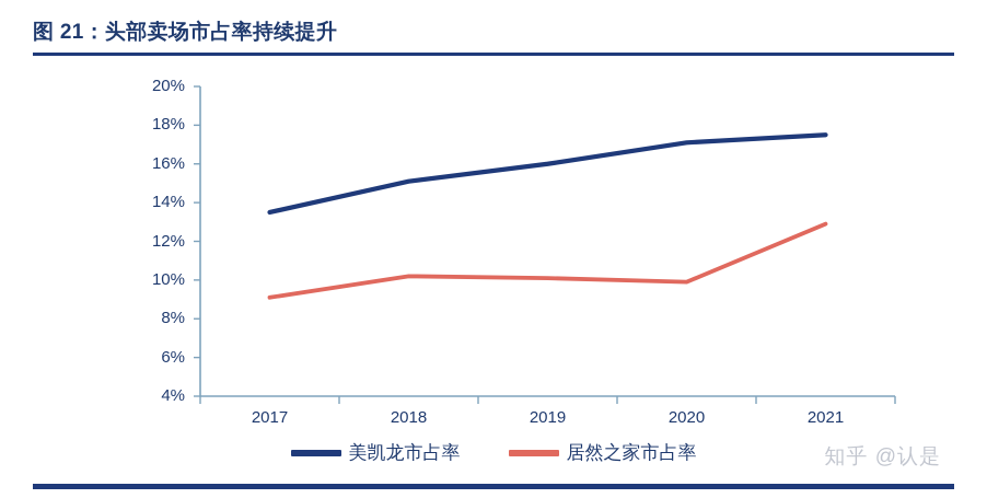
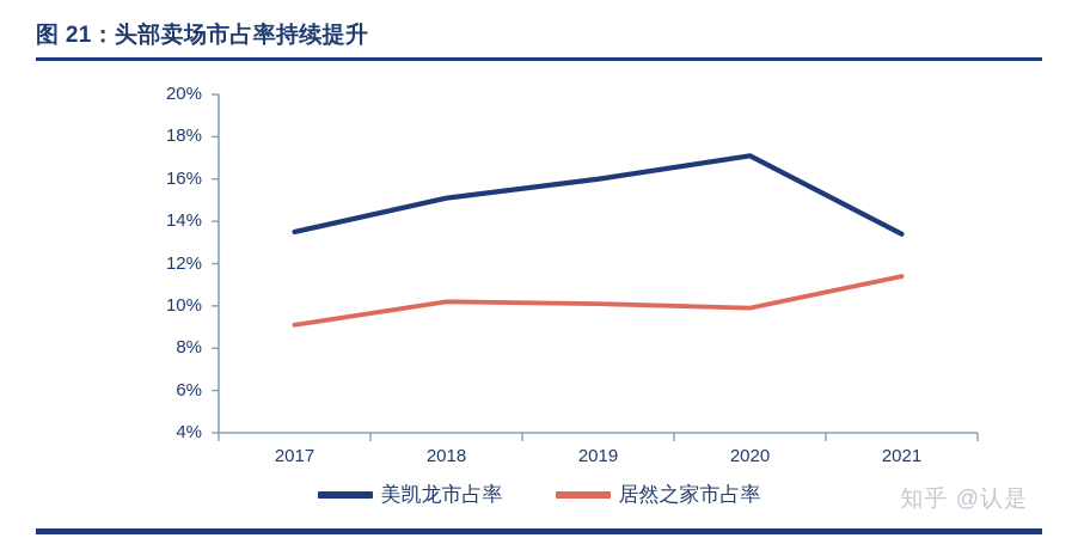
美凯龙市占率/2021: 17.5% -> 13.4%
居然之家市占率/2021: 12.9% -> 11.4%
